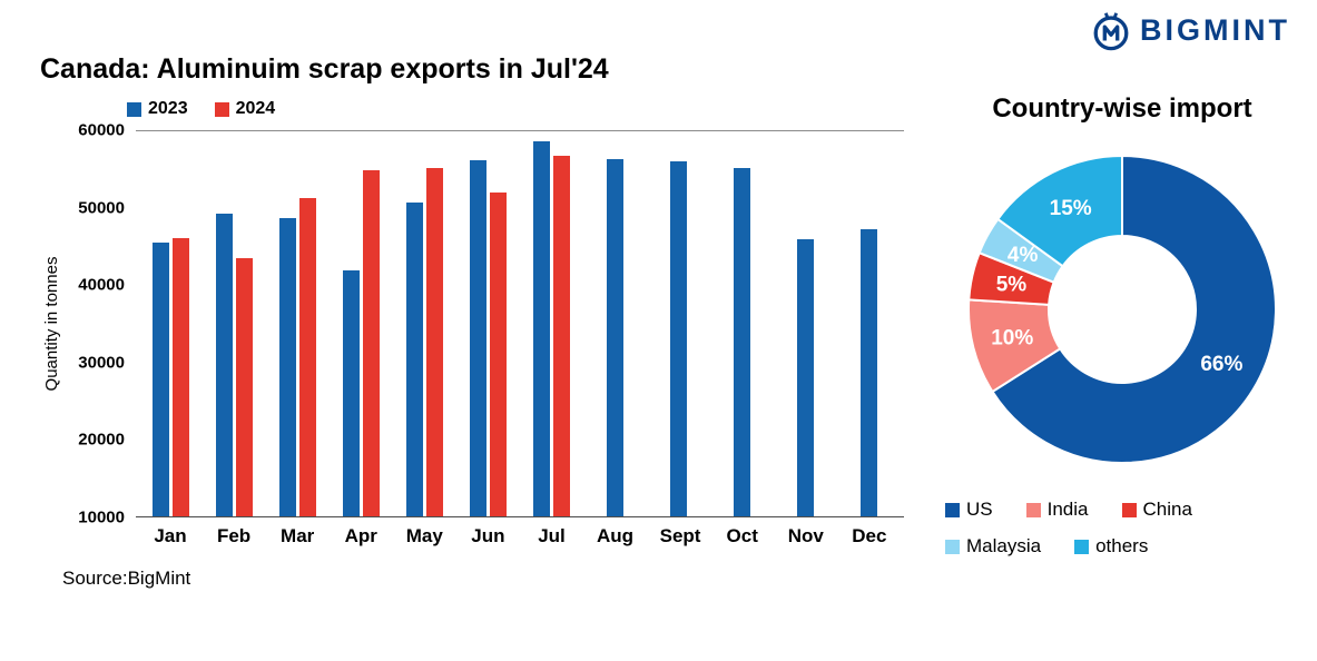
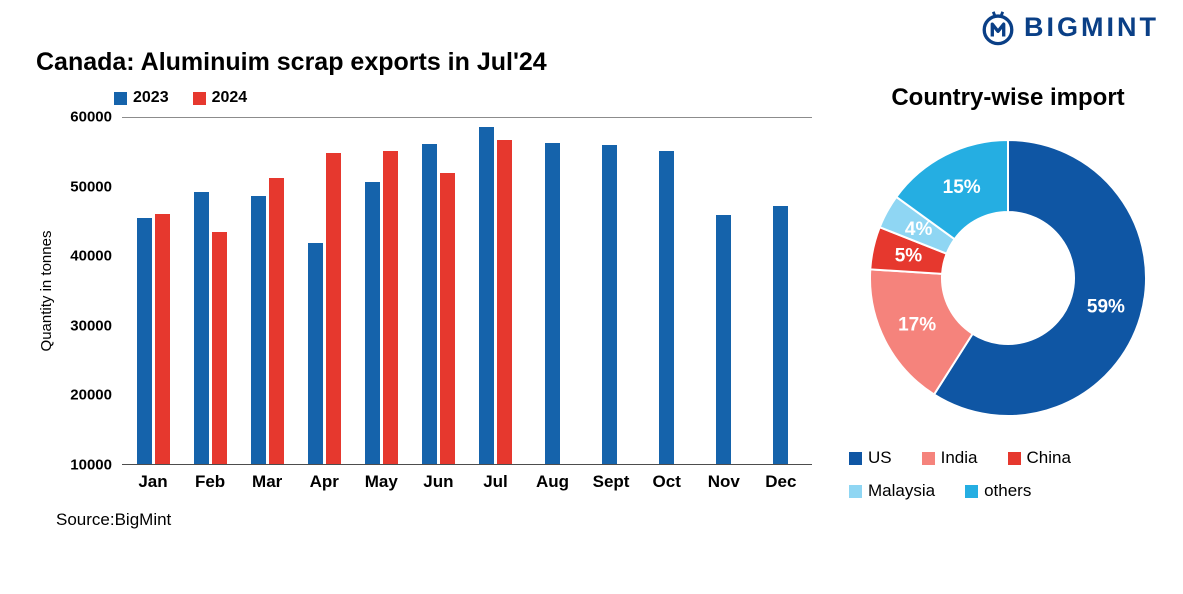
Country-wise import/US: 66% -> 59%
Country-wise import/India: 10% -> 17%
